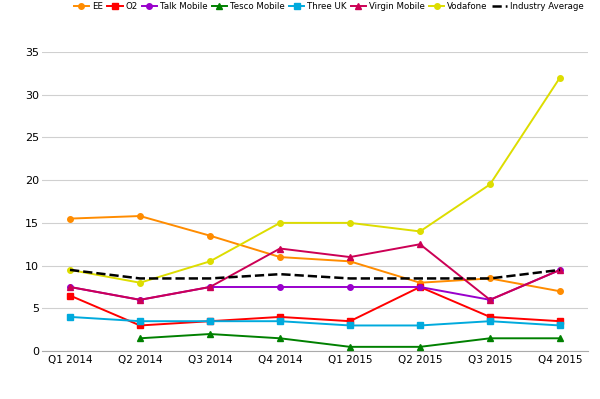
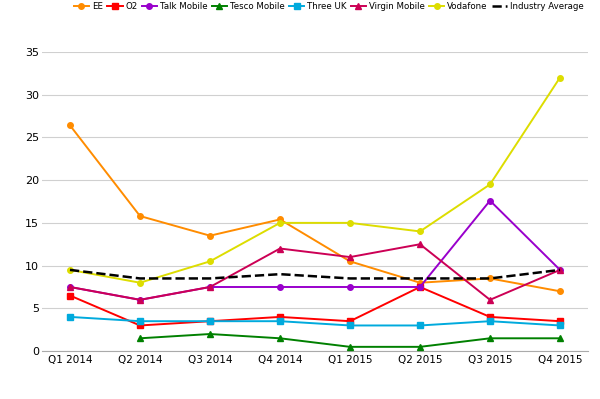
EE/Q1 2014: 15.5 -> 26.4
EE/Q4 2014: 11.0 -> 15.4
Talk Mobile/Q3 2015: 6.0 -> 17.6
